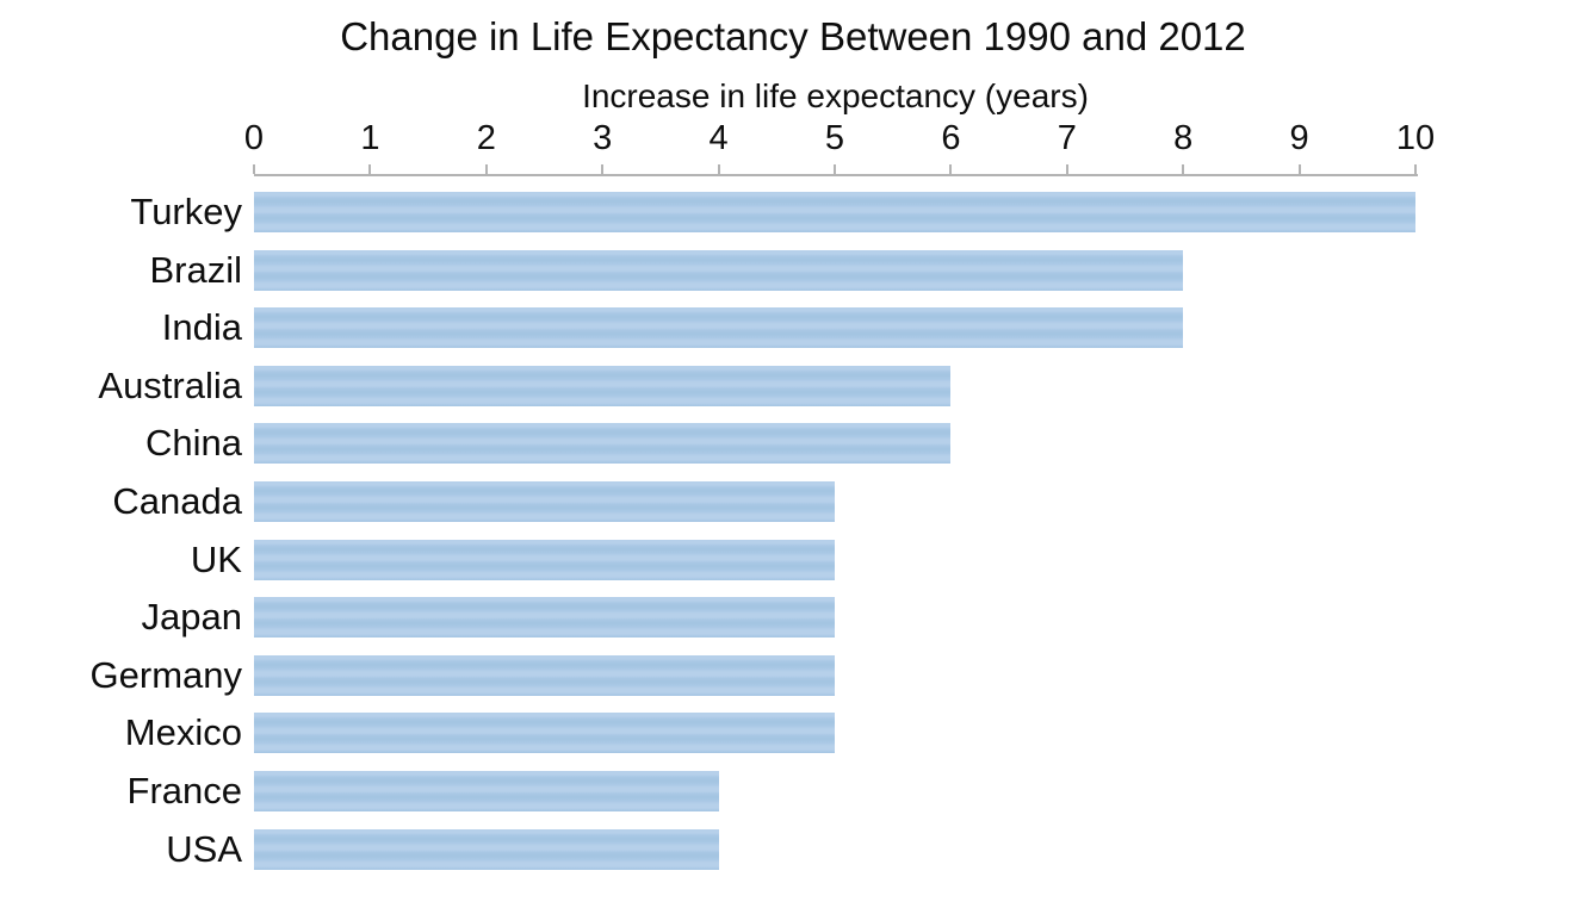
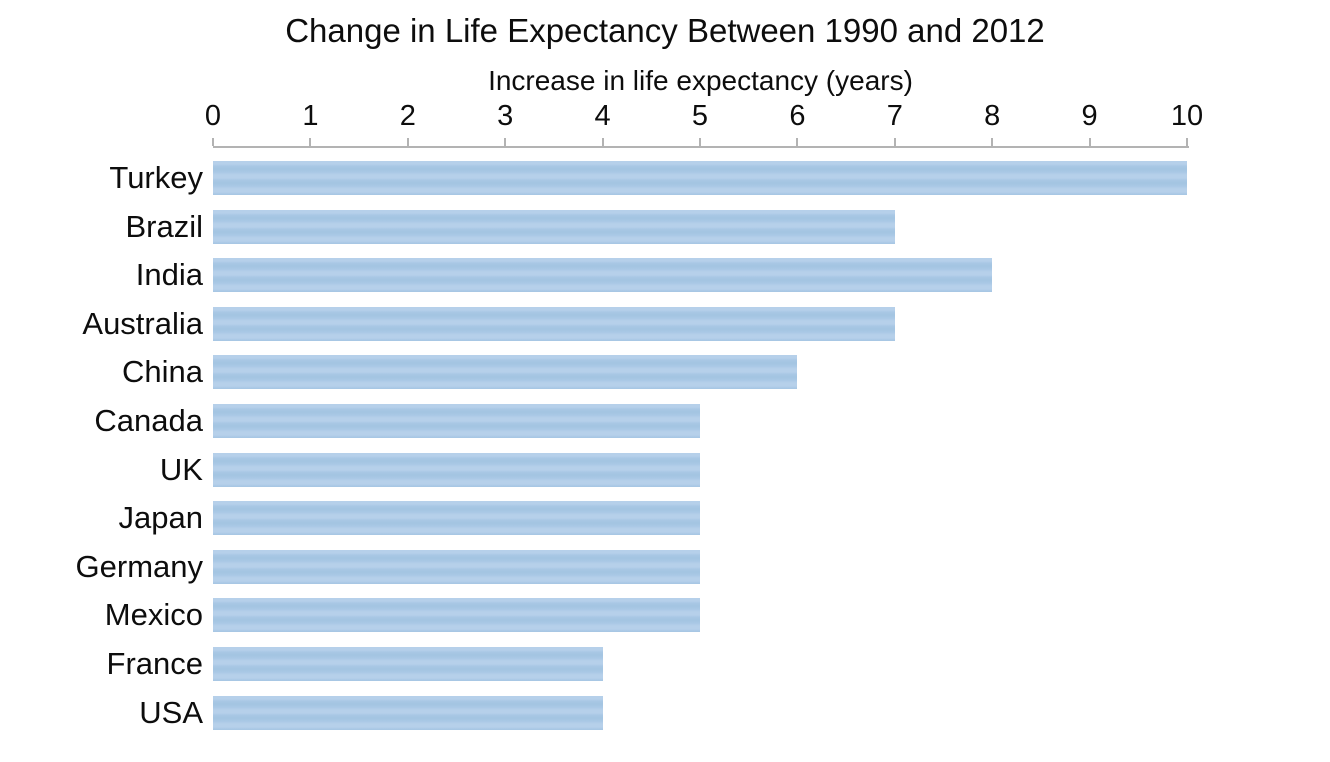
Brazil: 8 -> 7
Australia: 6 -> 7
